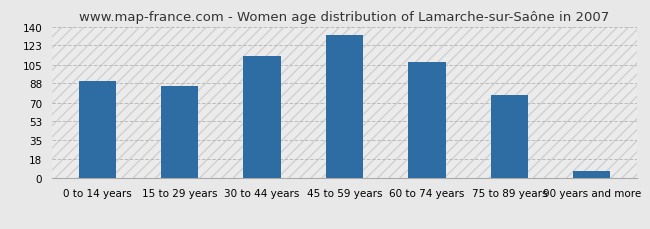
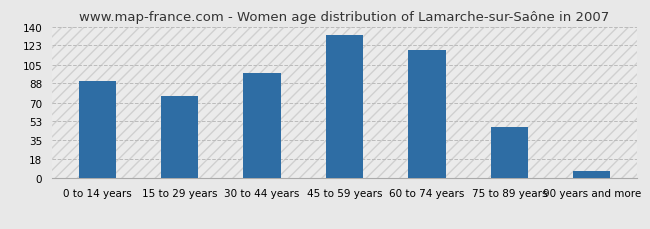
15 to 29 years: 85 -> 76
30 to 44 years: 113 -> 97
60 to 74 years: 107 -> 118
75 to 89 years: 77 -> 47
